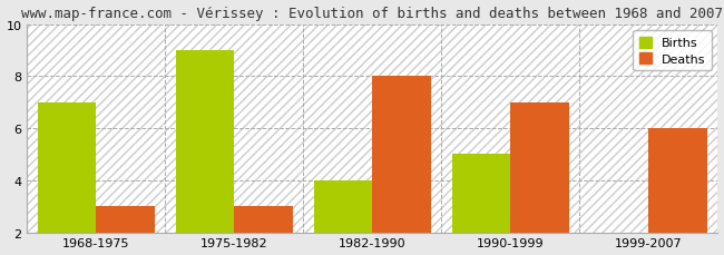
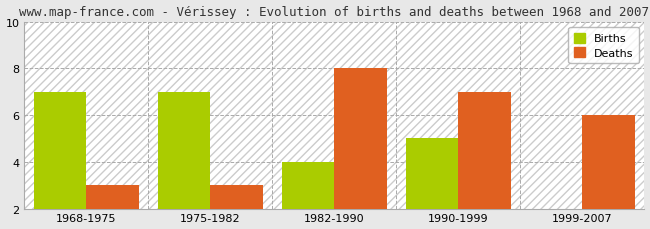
Births/1975-1982: 9 -> 7
